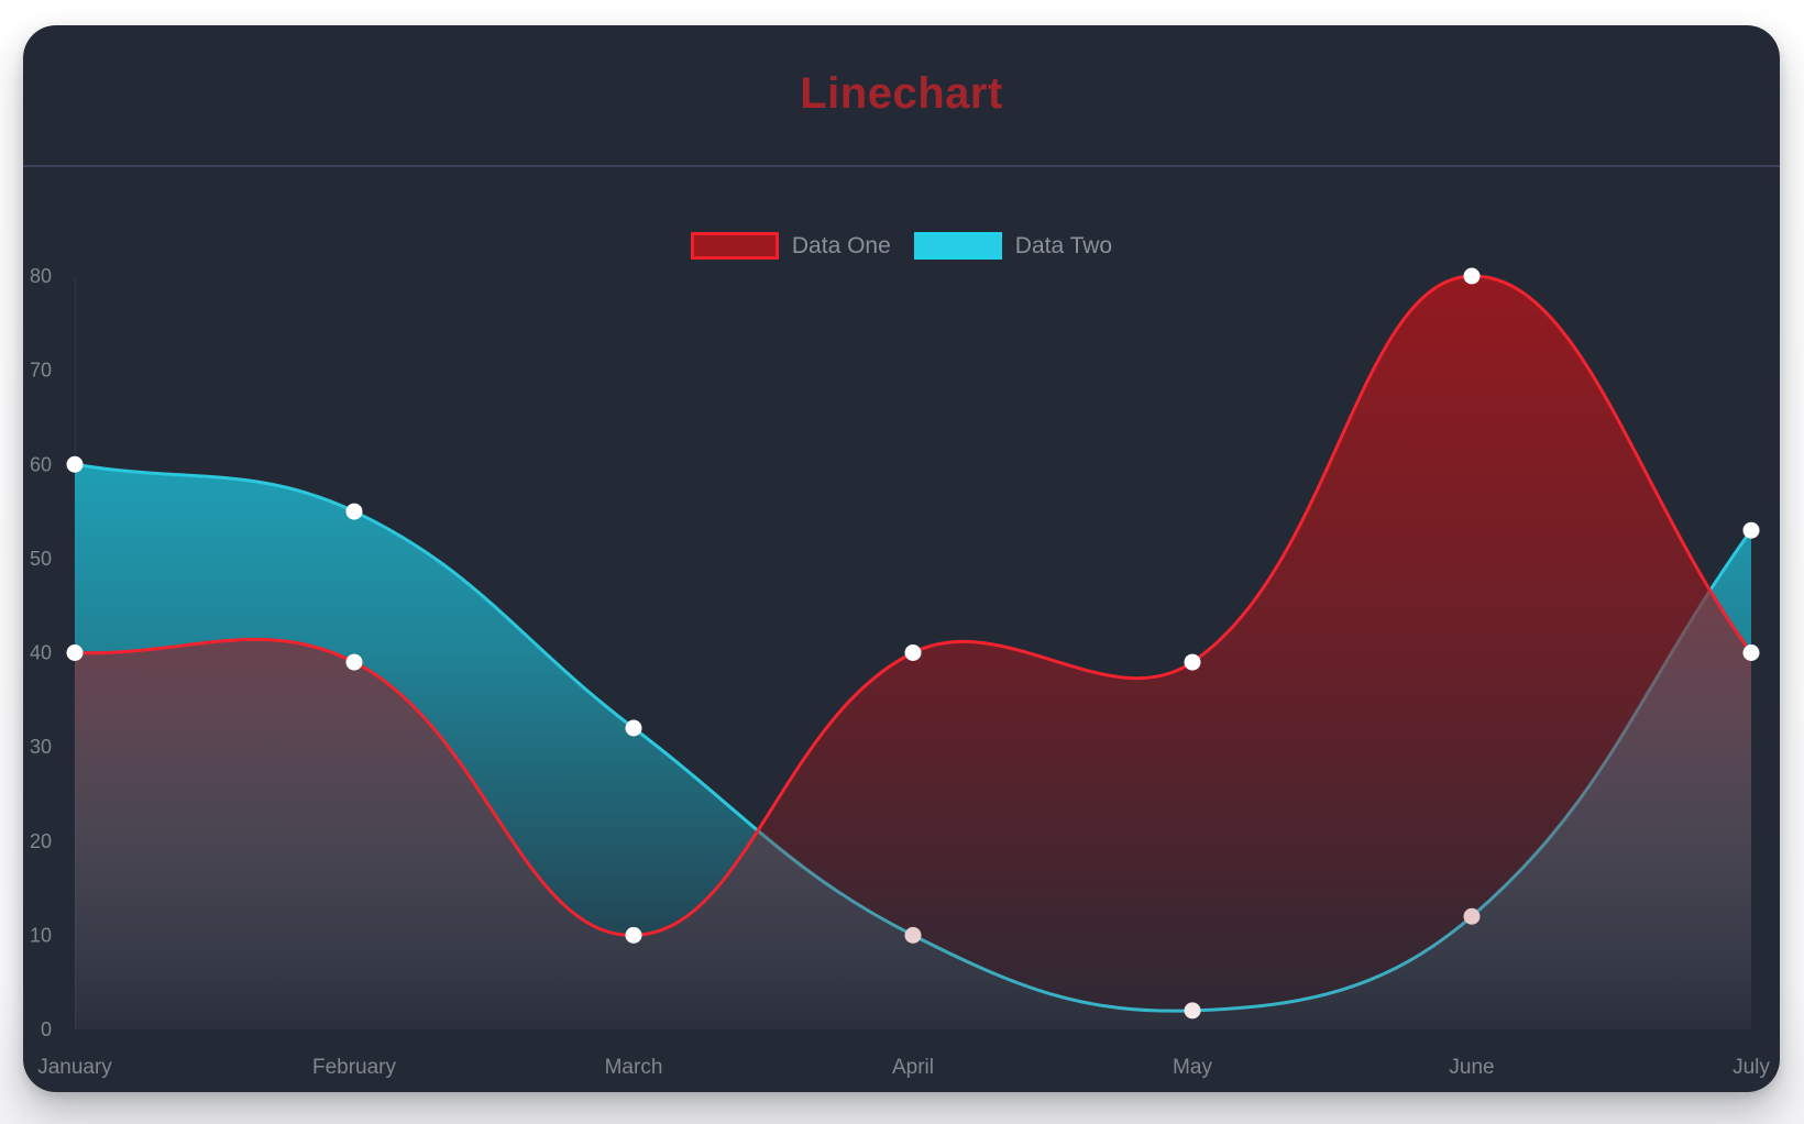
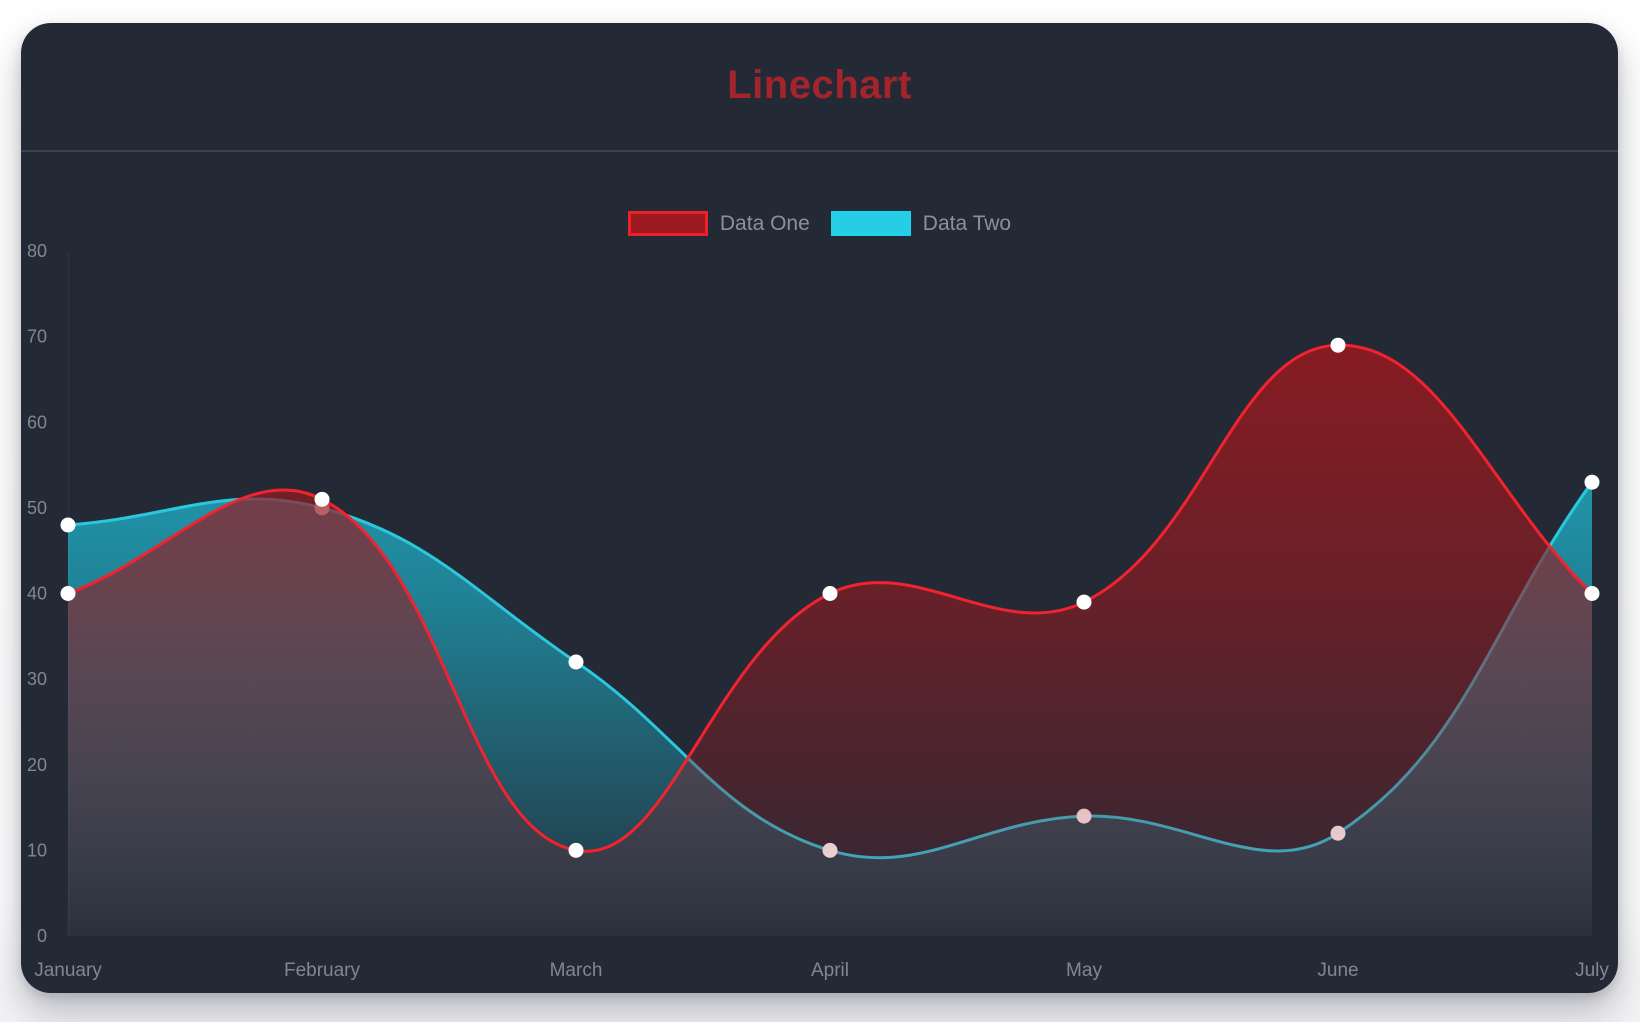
Data Two/January: 60 -> 48
Data One/February: 39 -> 51
Data Two/February: 55 -> 50
Data Two/May: 2 -> 14
Data One/June: 80 -> 69
